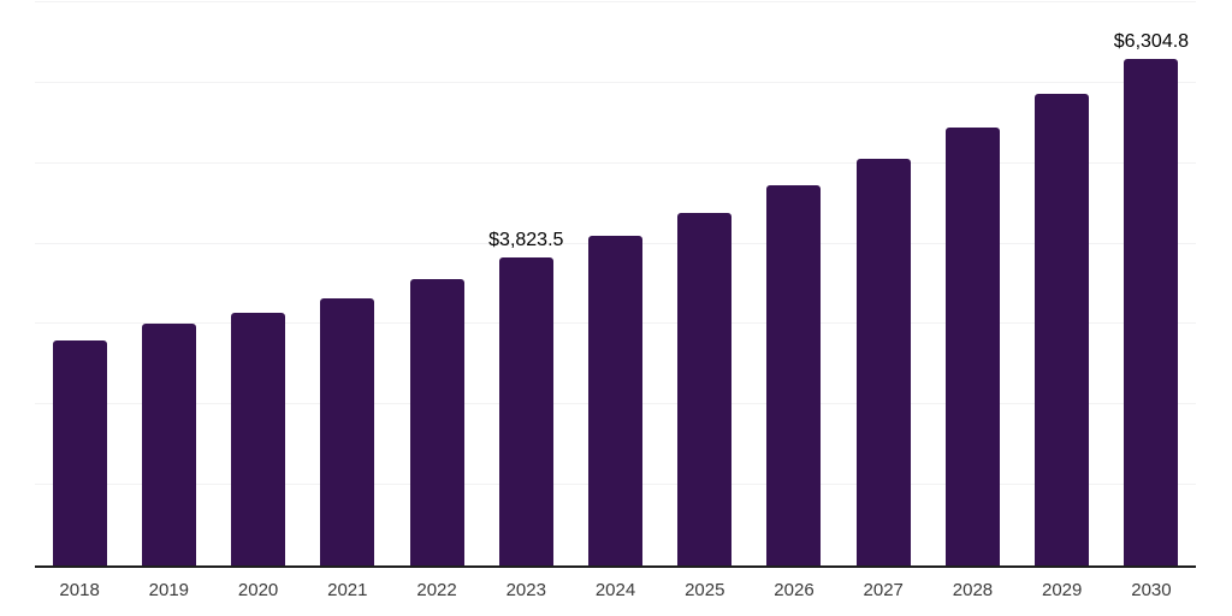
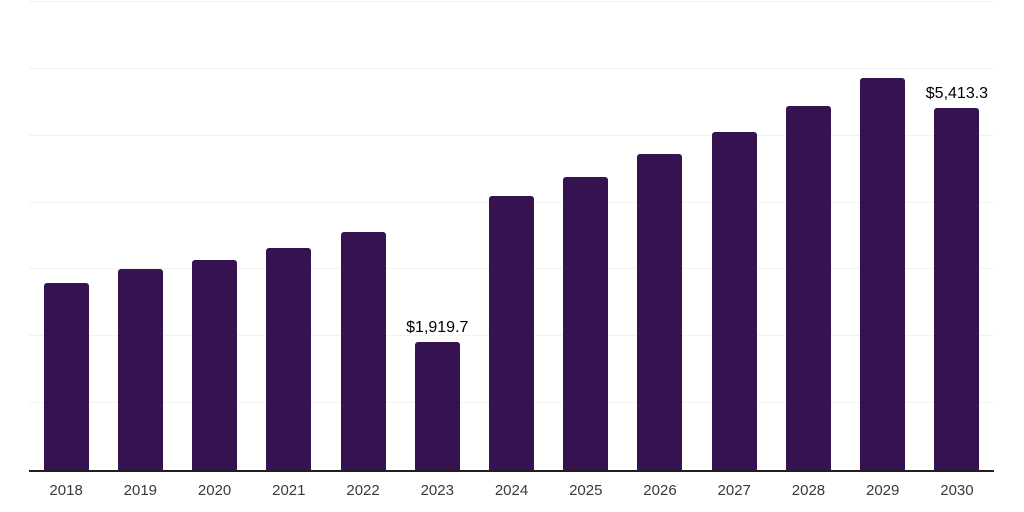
2023: $3,823.5 -> $1,919.7
2030: $6,304.8 -> $5,413.3
